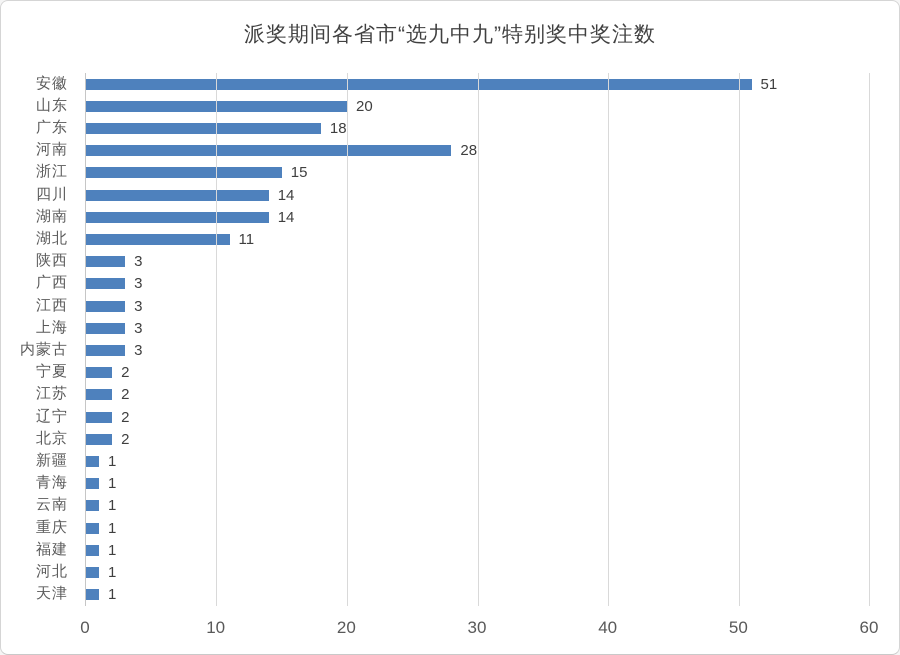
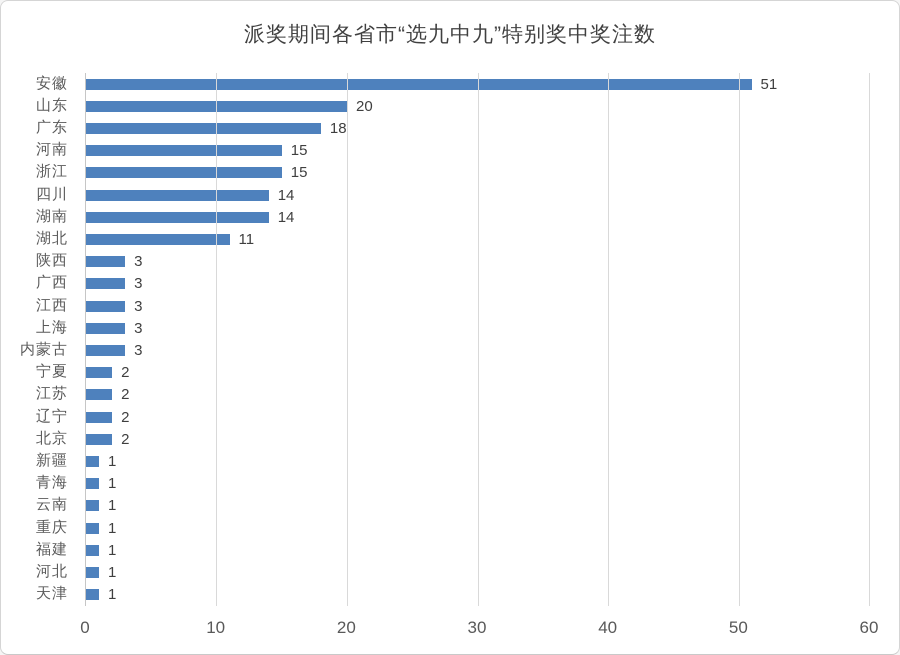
河南: 28 -> 15
